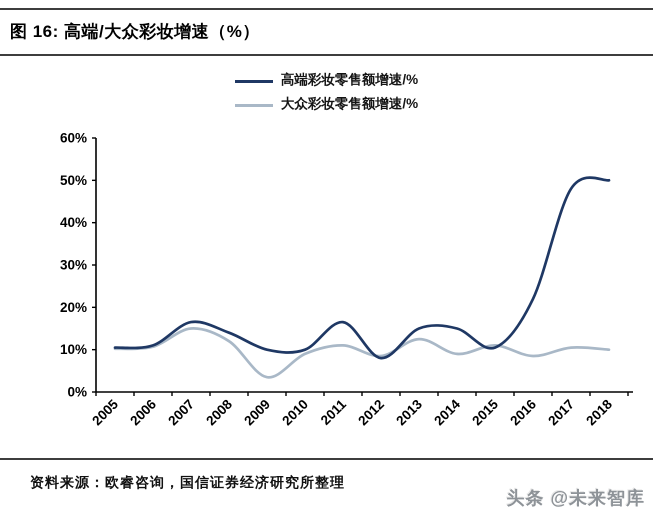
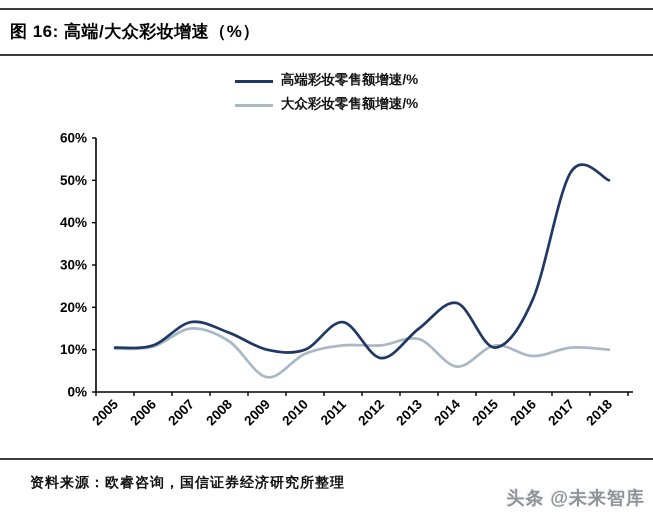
大众彩妆零售额增速/%/2012: 8% -> 11%
高端彩妆零售额增速/%/2014: 15% -> 21%
大众彩妆零售额增速/%/2014: 9% -> 6%
高端彩妆零售额增速/%/2017: 48% -> 52%
